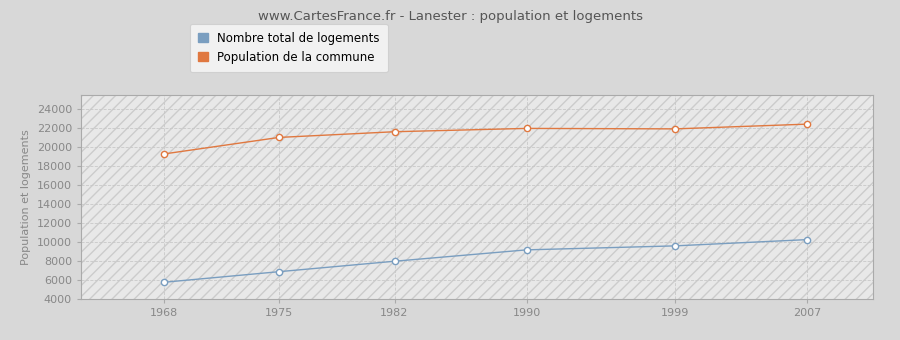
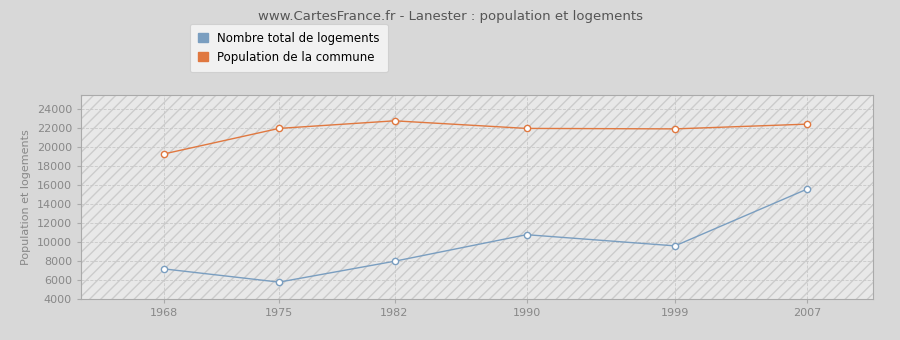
Nombre total de logements/1968: 5800 -> 7200
Nombre total de logements/1975: 6900 -> 5800
Population de la commune/1975: 21000 -> 22000
Population de la commune/1982: 21600 -> 22800
Nombre total de logements/1990: 9200 -> 10800
Nombre total de logements/2007: 10300 -> 15600
